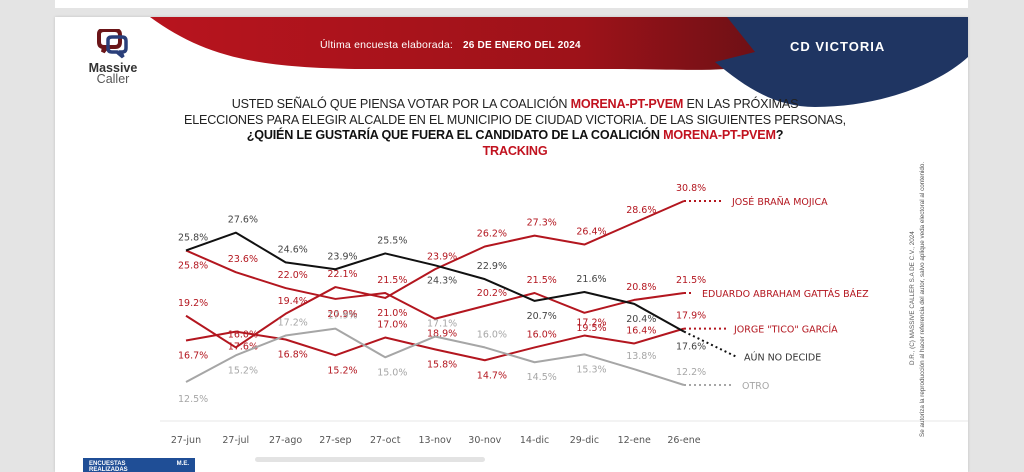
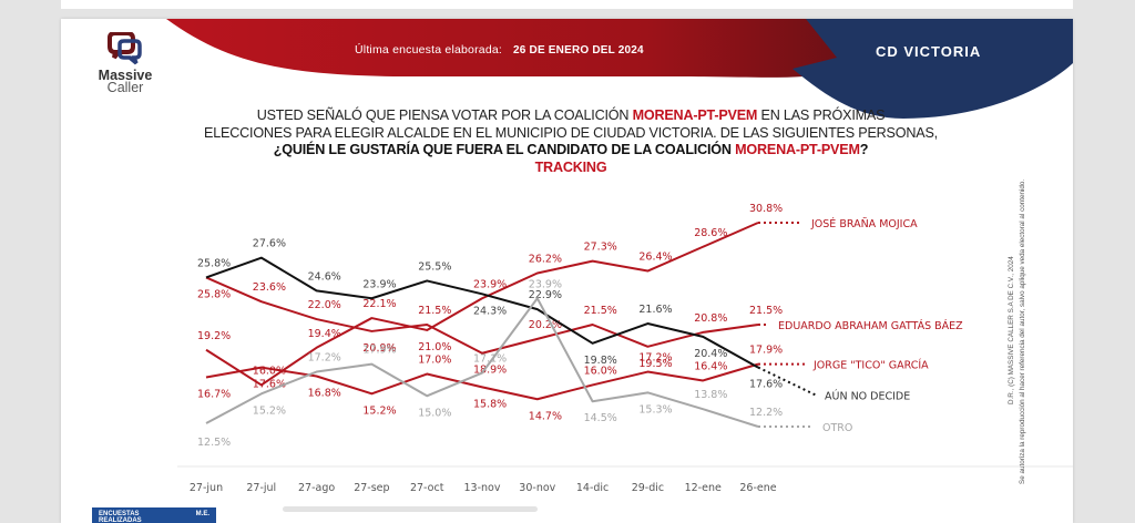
OTRO/30-nov: 16.0% -> 23.9%
AÚN NO DECIDE/14-dic: 20.7% -> 19.8%
